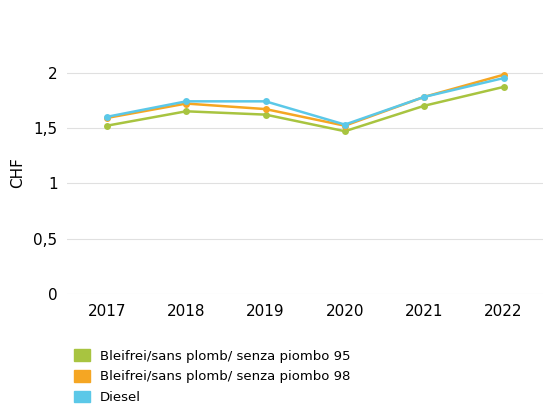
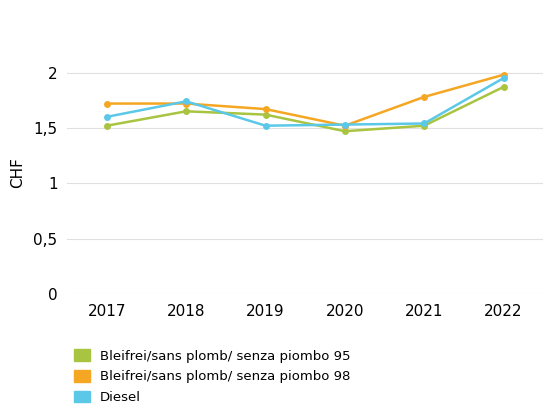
Bleifrei/sans plomb/ senza piombo 98/2017: 1,59 -> 1,72
Diesel/2019: 1,74 -> 1,52
Bleifrei/sans plomb/ senza piombo 95/2021: 1,70 -> 1,52
Diesel/2021: 1,78 -> 1,54
